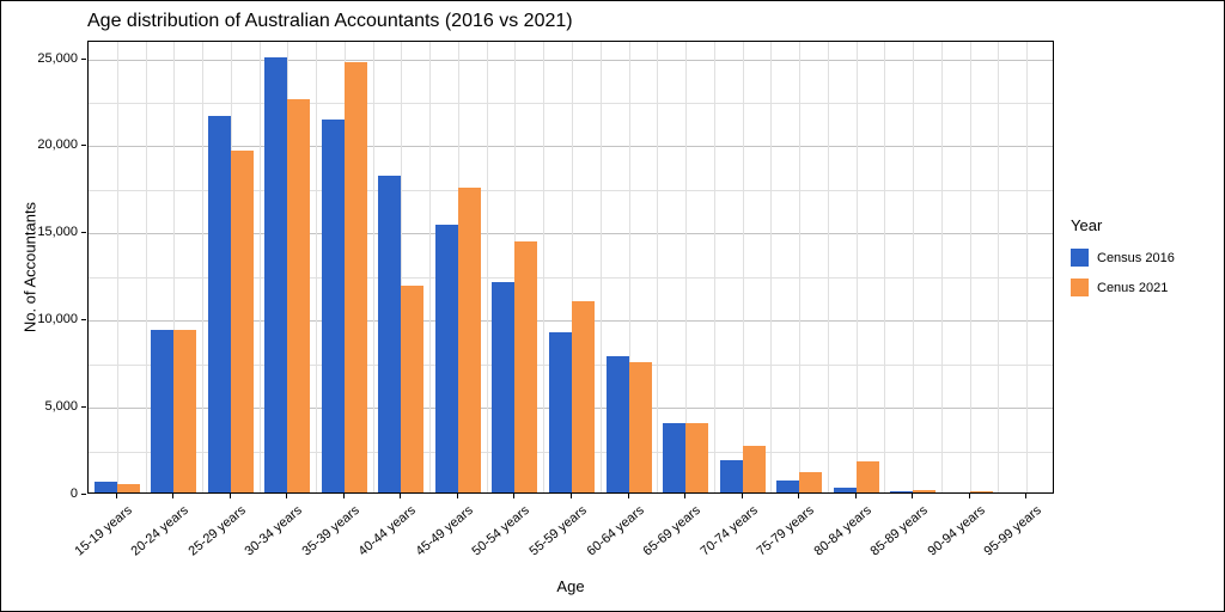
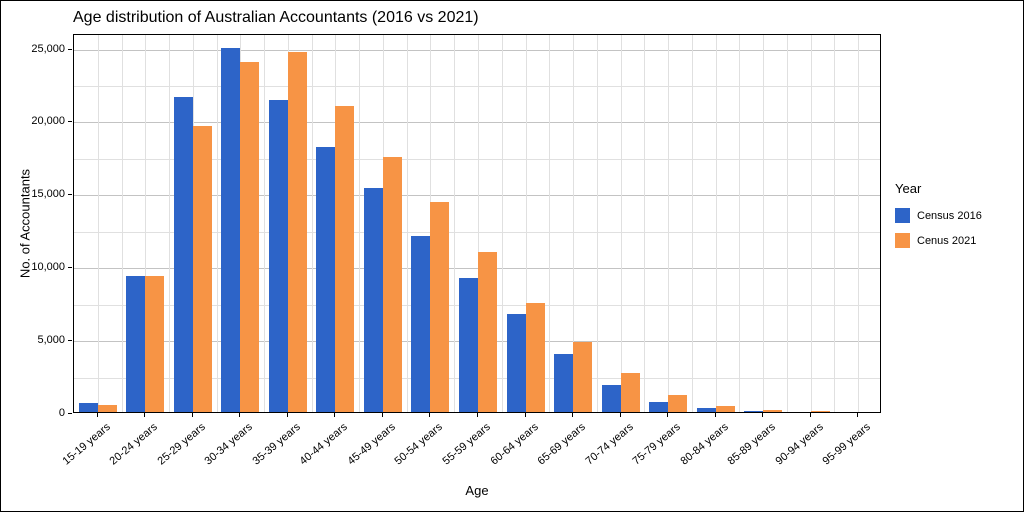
Cenus 2021/30-34 years: 22600 -> 24000
Cenus 2021/40-44 years: 11900 -> 21000
Census 2016/60-64 years: 7800 -> 6700
Cenus 2021/65-69 years: 4000 -> 4800
Cenus 2021/80-84 years: 1800 -> 400
